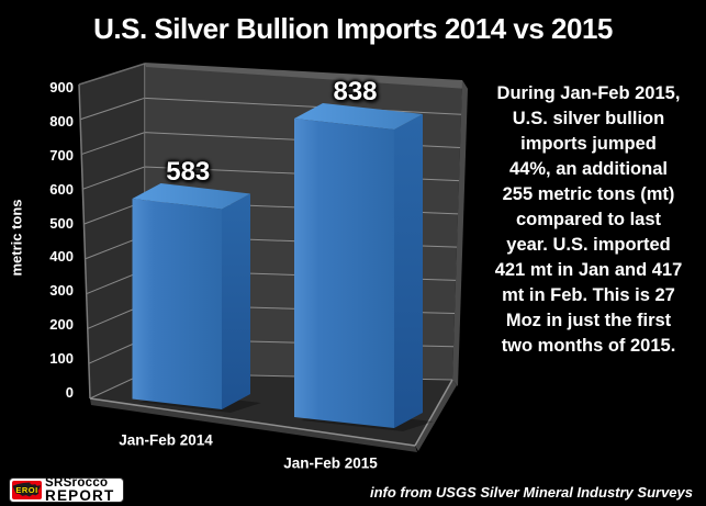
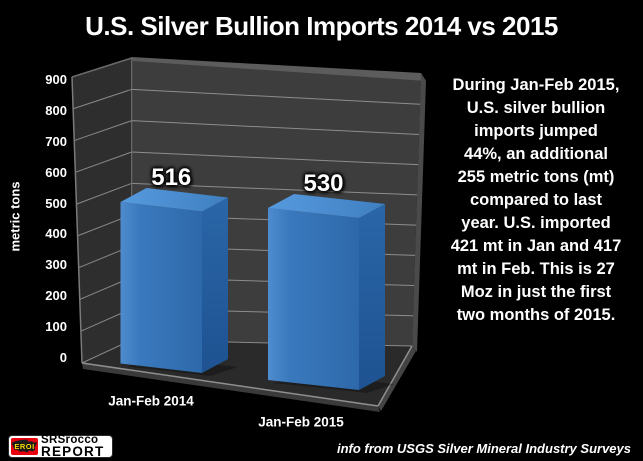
Jan-Feb 2014: 583 -> 516
Jan-Feb 2015: 838 -> 530
